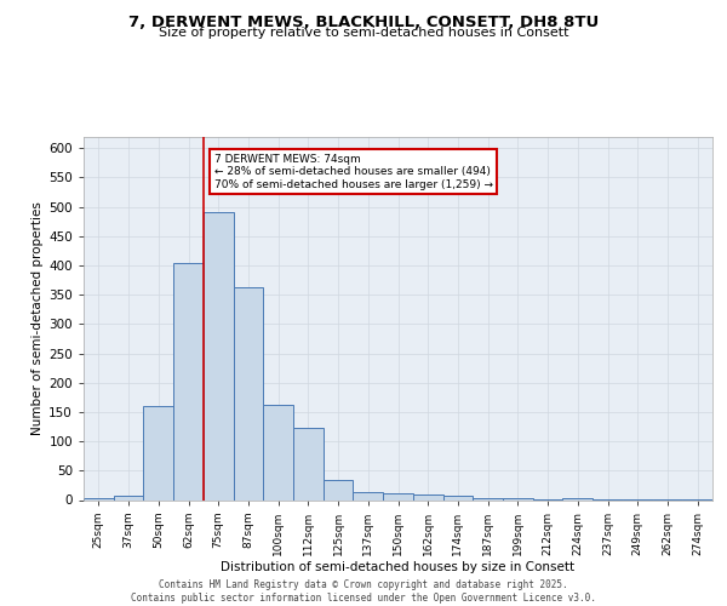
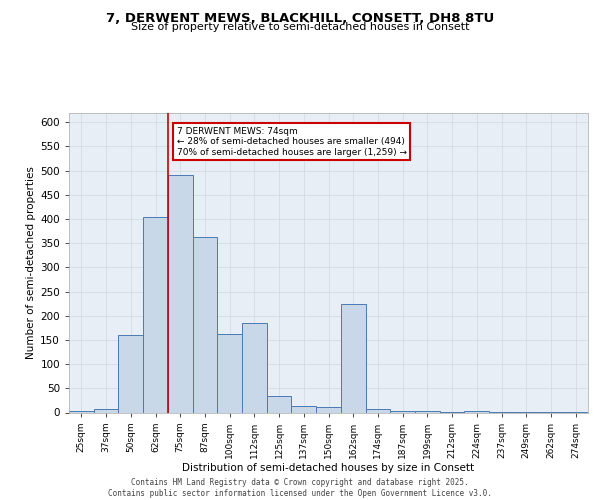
112sqm: 122 -> 185
162sqm: 9 -> 225
